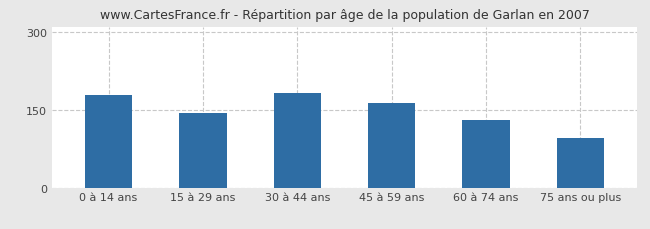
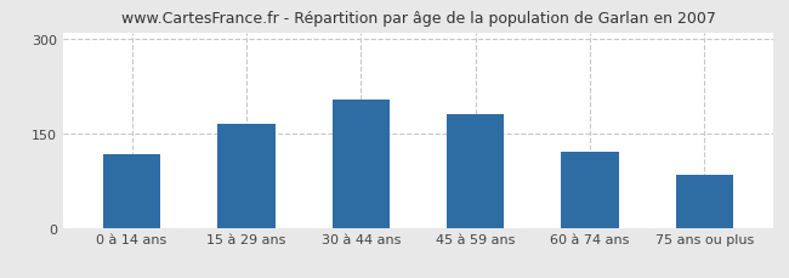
0 à 14 ans: 178 -> 116
15 à 29 ans: 143 -> 164
30 à 44 ans: 183 -> 204
45 à 59 ans: 162 -> 180
60 à 74 ans: 130 -> 120
75 ans ou plus: 95 -> 84
